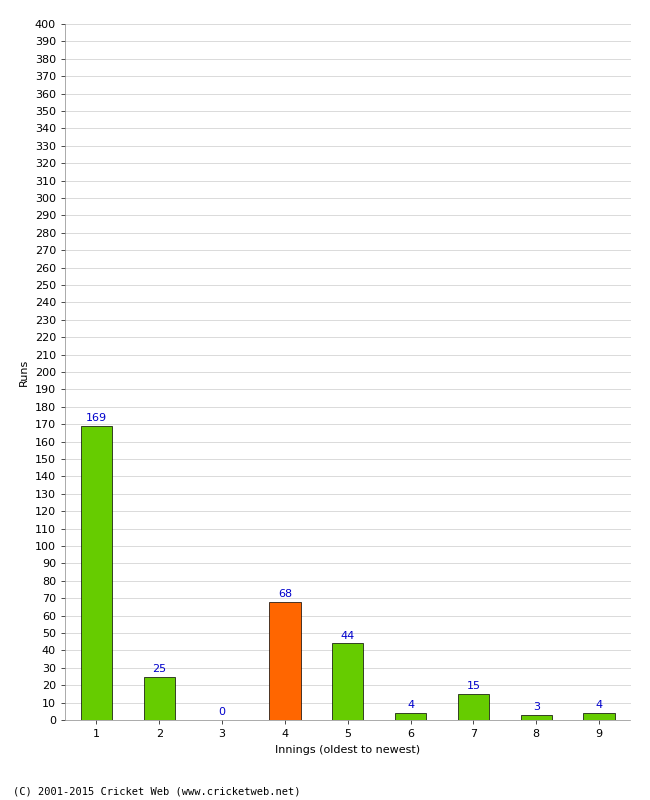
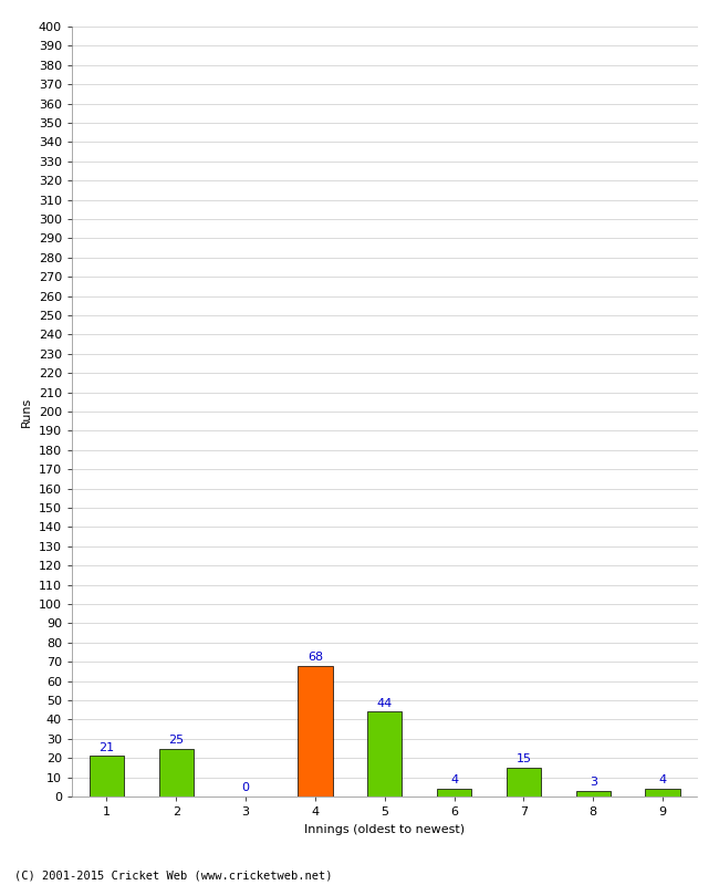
1: 169 -> 21
